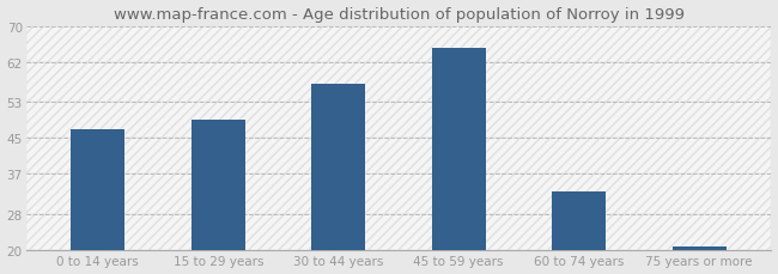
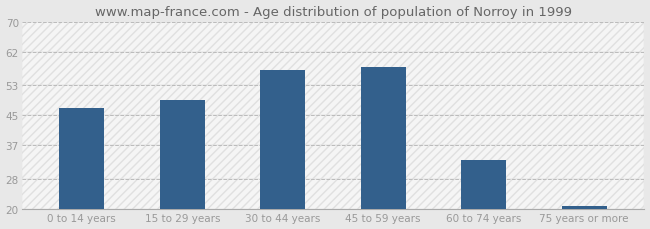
45 to 59 years: 65 -> 58
